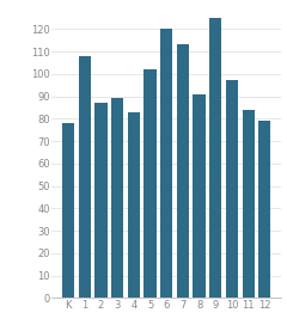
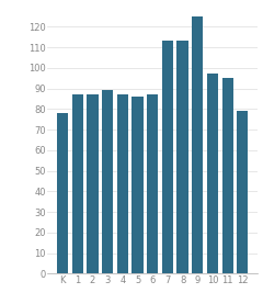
1: 108 -> 87
4: 83 -> 87
5: 102 -> 86
6: 120 -> 87
8: 91 -> 113
11: 84 -> 95
